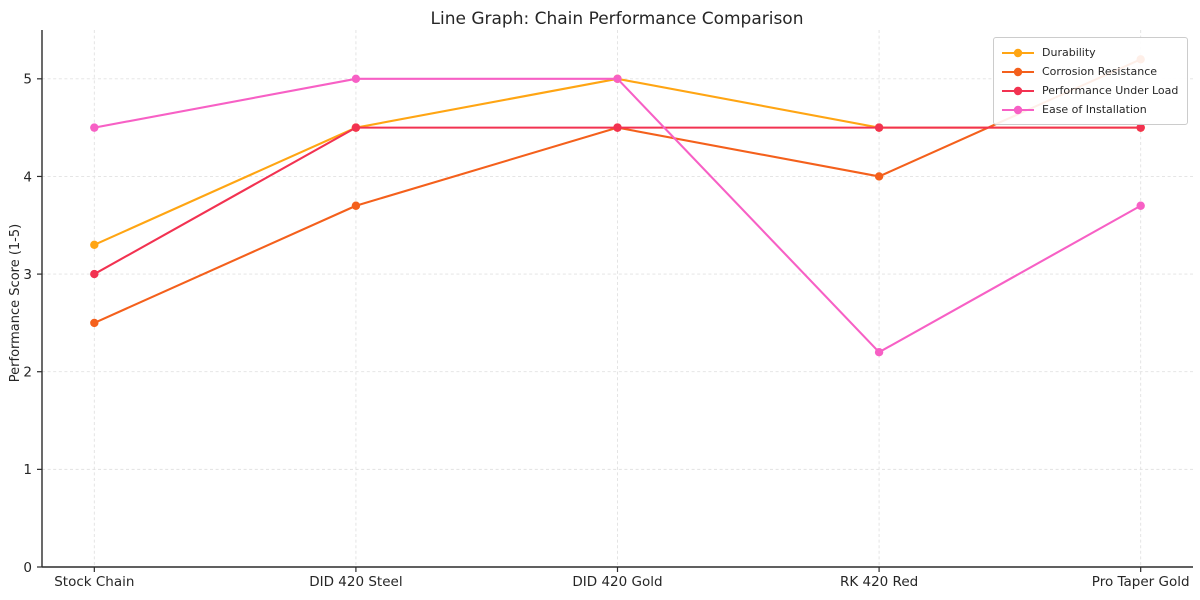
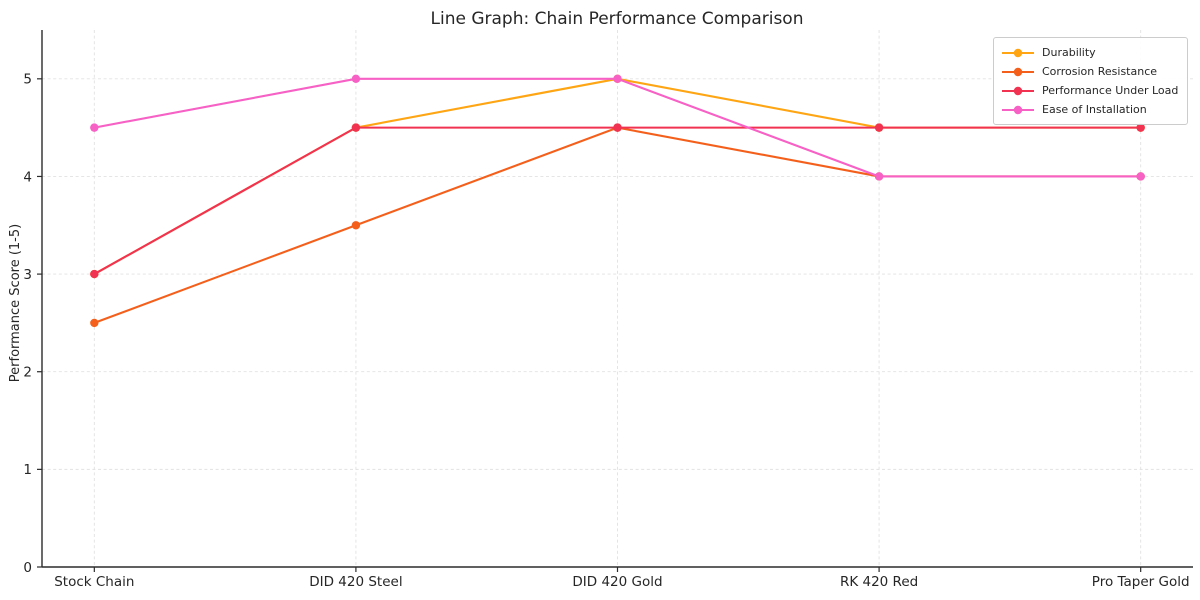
Durability/Stock Chain: 3.3 -> 3.0
Corrosion Resistance/DID 420 Steel: 3.7 -> 3.5
Ease of Installation/RK 420 Red: 2.2 -> 4.0
Corrosion Resistance/Pro Taper Gold: 5.2 -> 4.0
Ease of Installation/Pro Taper Gold: 3.7 -> 4.0
